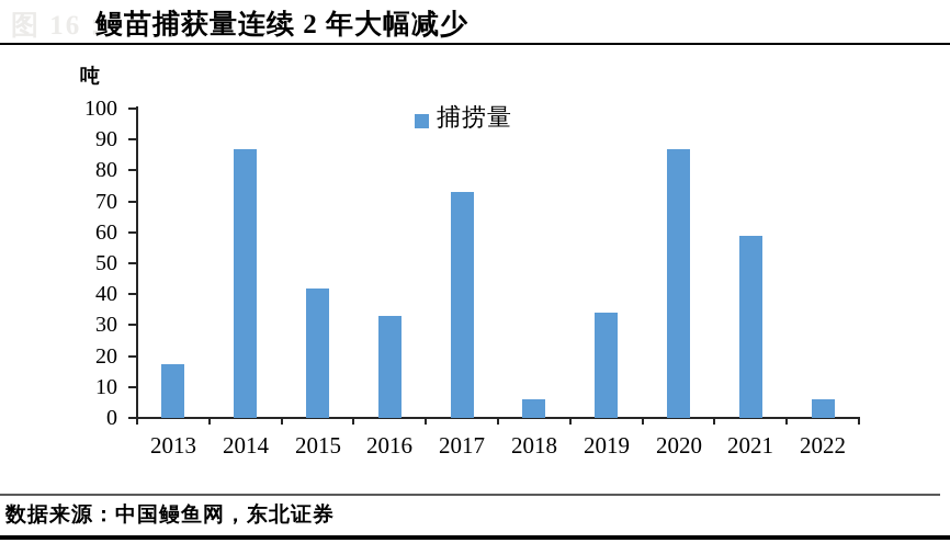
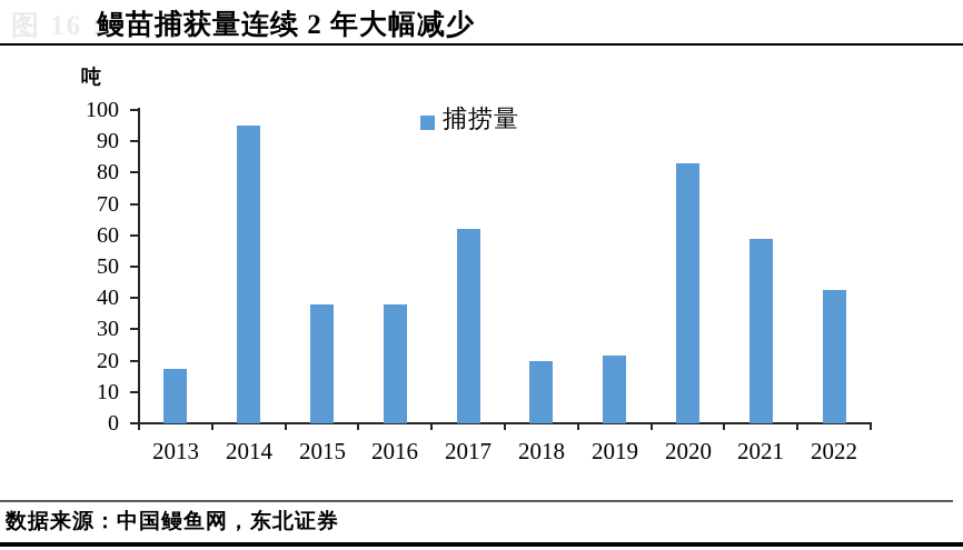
2014: 87 -> 95
2015: 42 -> 38
2016: 33 -> 38
2017: 73 -> 62
2018: 6 -> 20
2019: 34 -> 22
2020: 87 -> 83
2022: 6 -> 42
